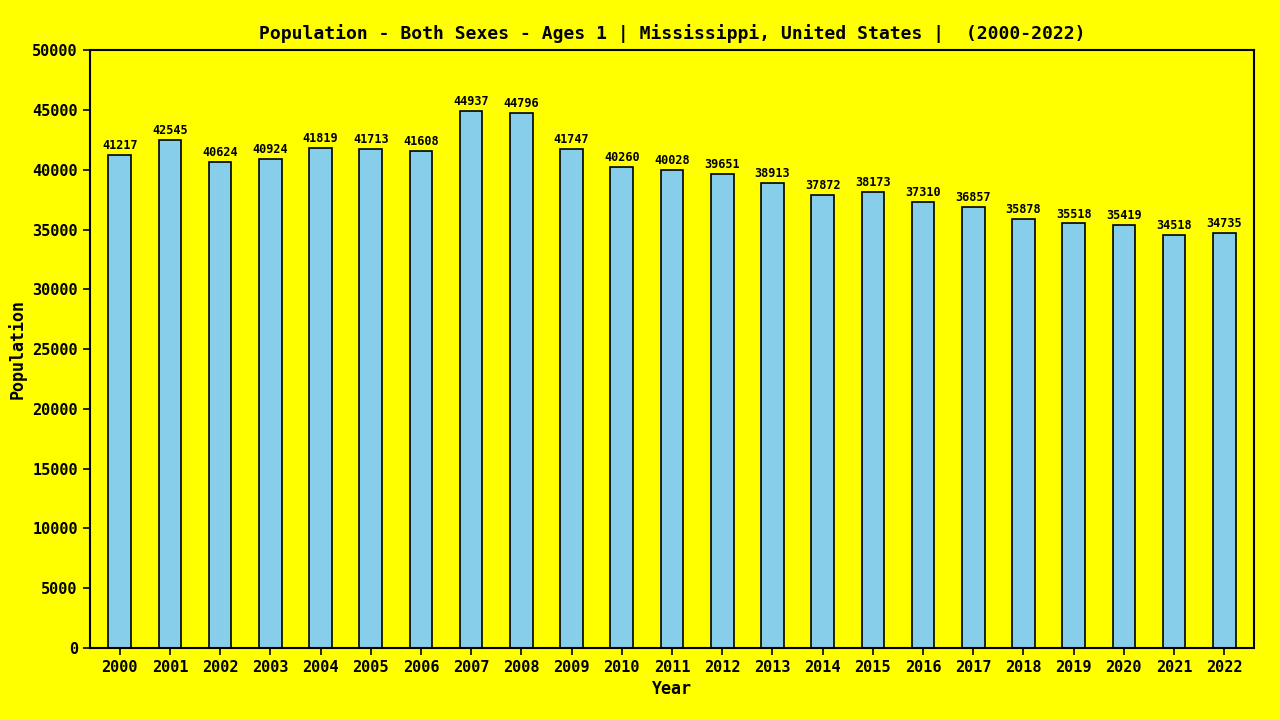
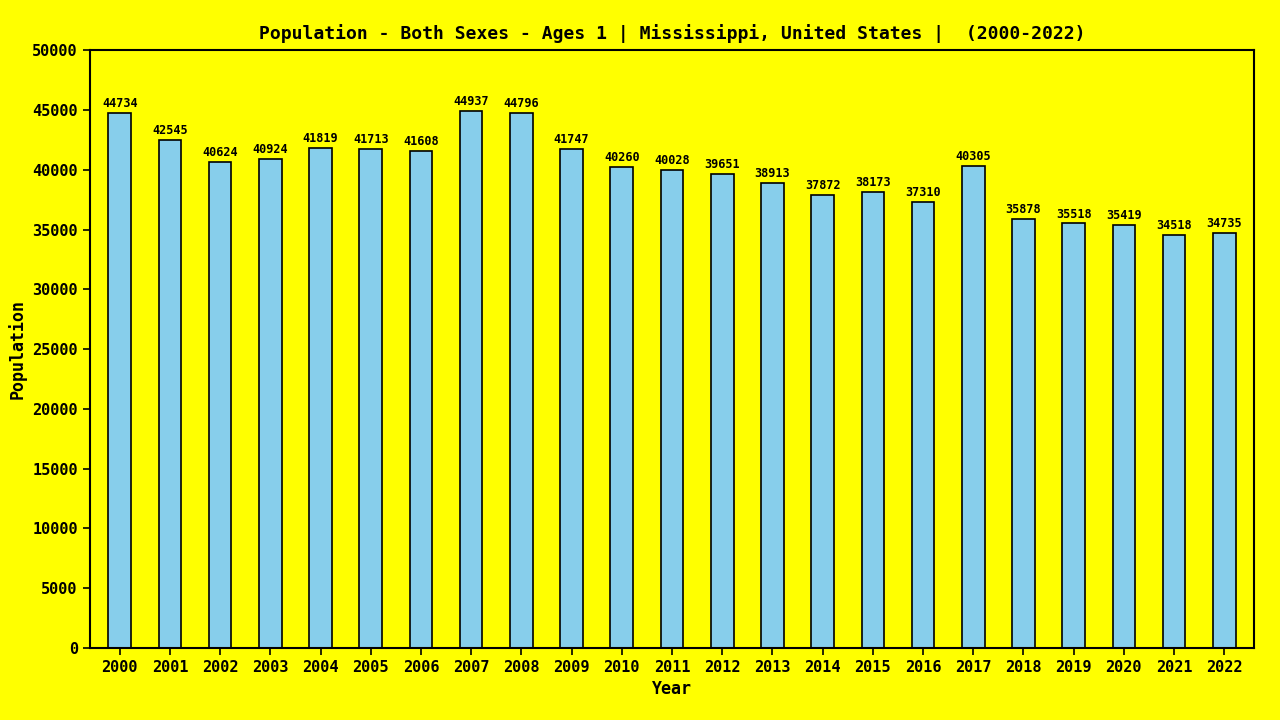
2000: 41217 -> 44734
2017: 36857 -> 40305
